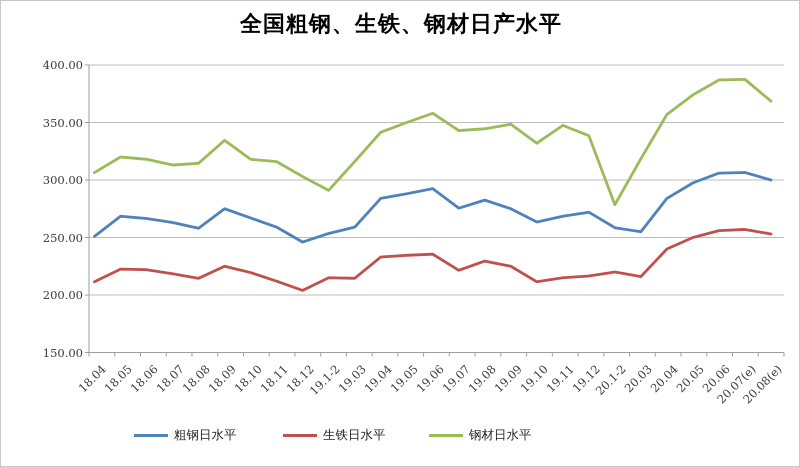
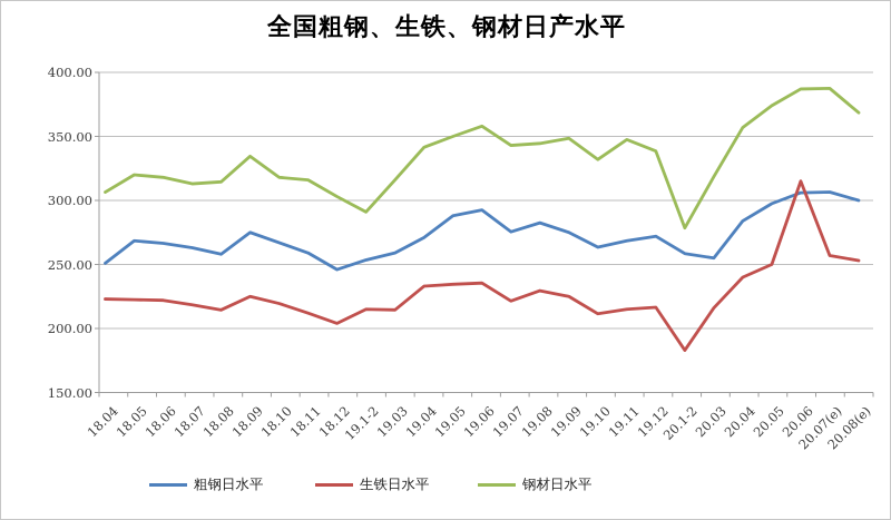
生铁日水平/18.04: 212 -> 223
粗钢日水平/19.04: 284 -> 271
生铁日水平/20.1-2: 220 -> 183
生铁日水平/20.06: 256 -> 315
